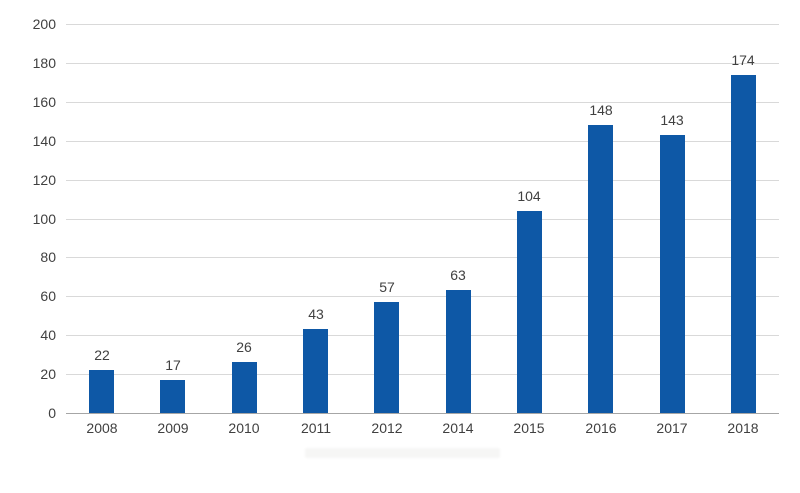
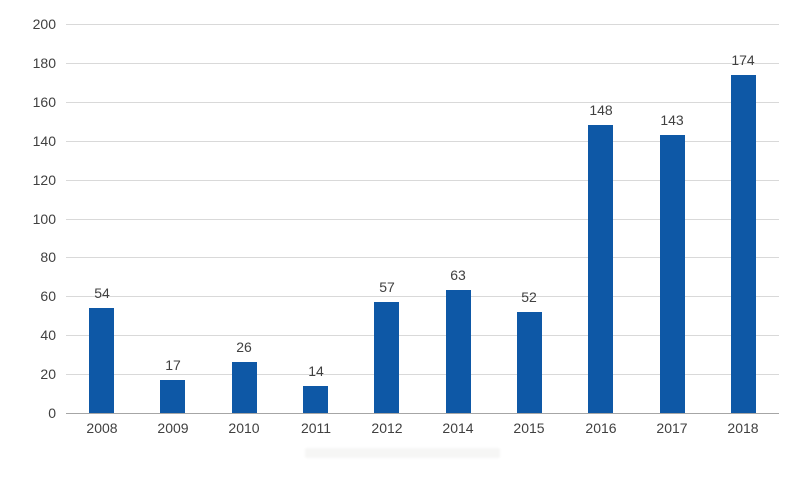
2008: 22 -> 54
2011: 43 -> 14
2015: 104 -> 52
